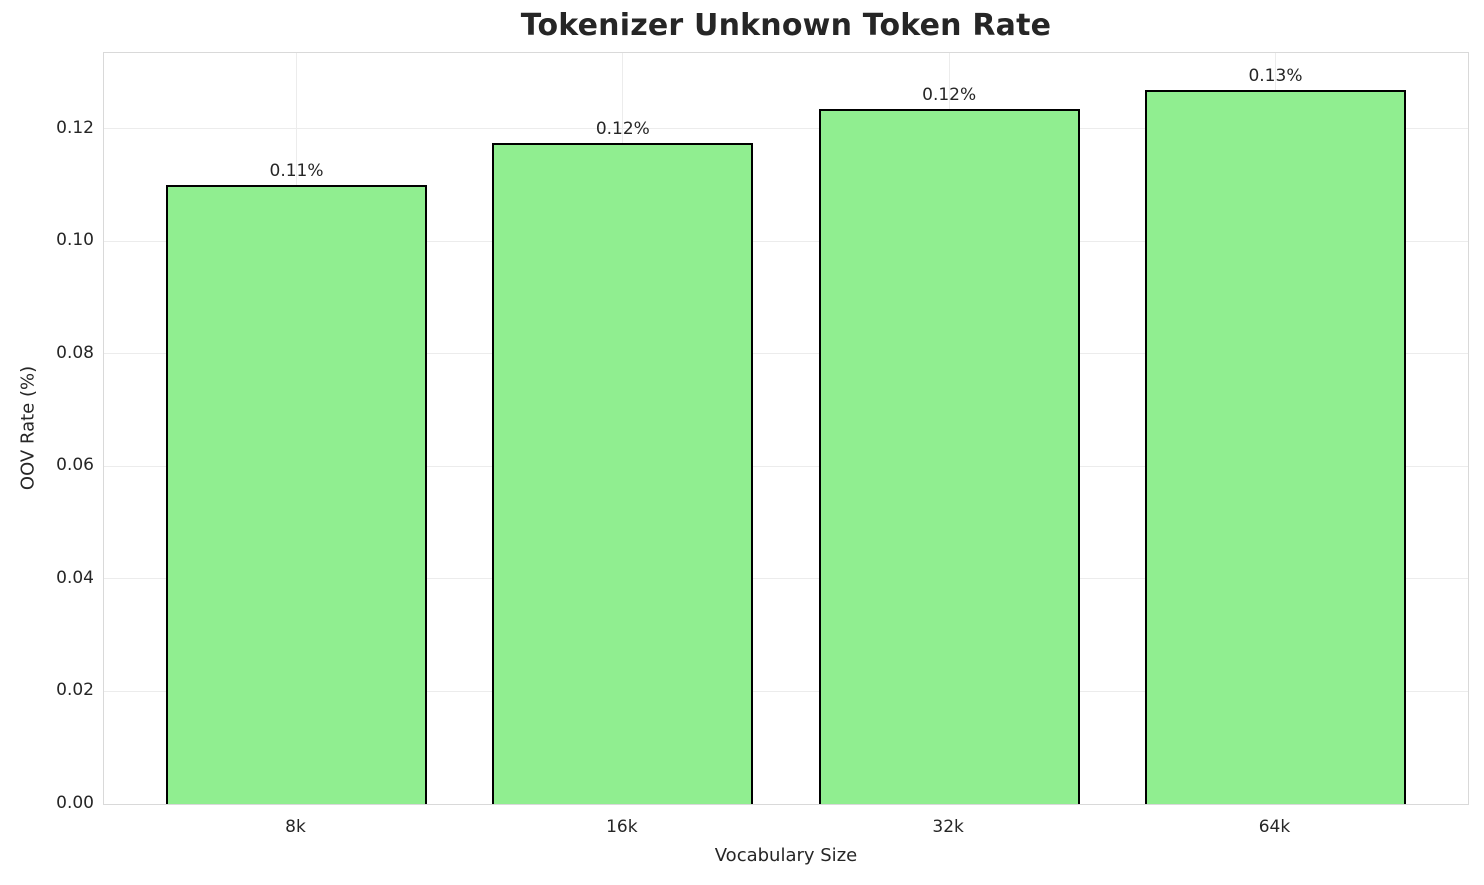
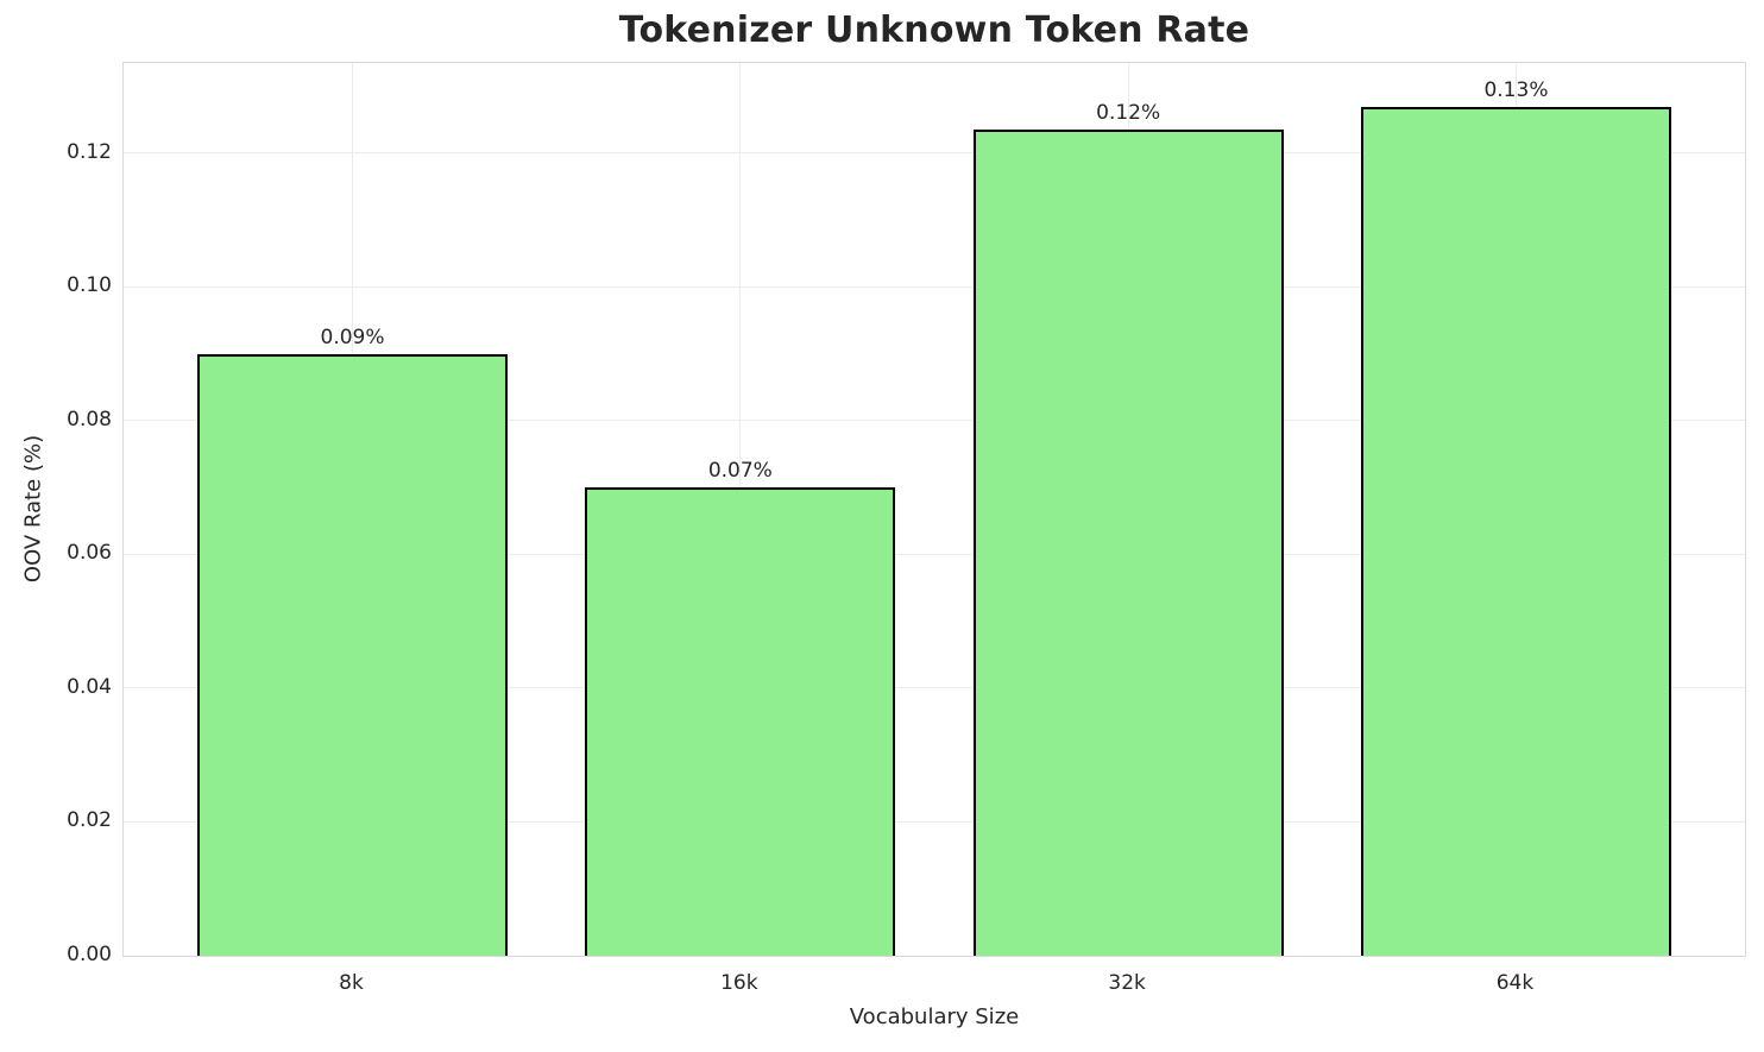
8k: 0.11% -> 0.09%
16k: 0.12% -> 0.07%
